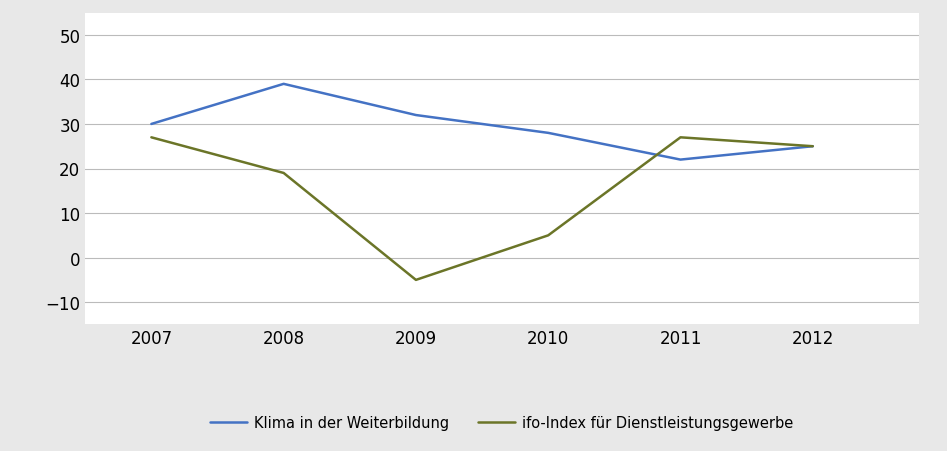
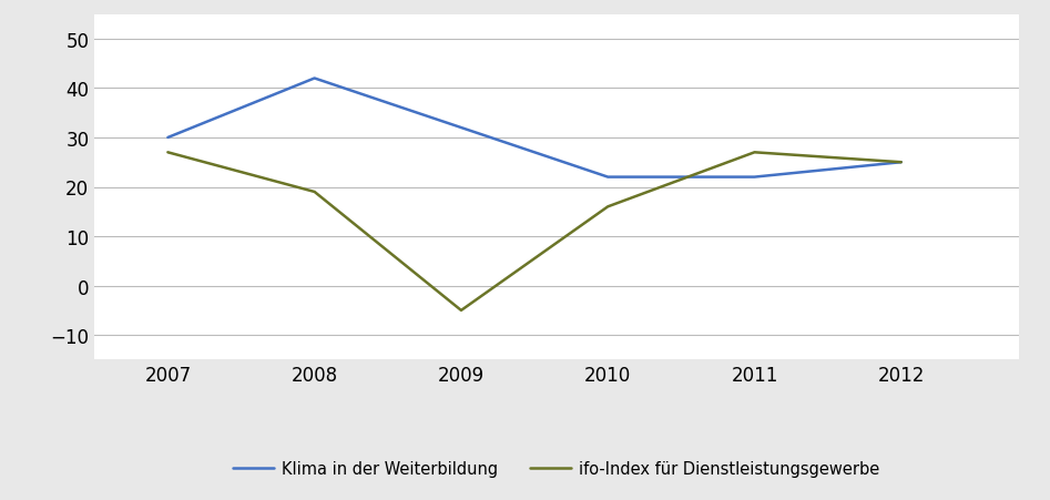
Klima in der Weiterbildung/2008: 39 -> 42
Klima in der Weiterbildung/2010: 28 -> 22
ifo-Index für Dienstleistungsgewerbe/2010: 5 -> 16
